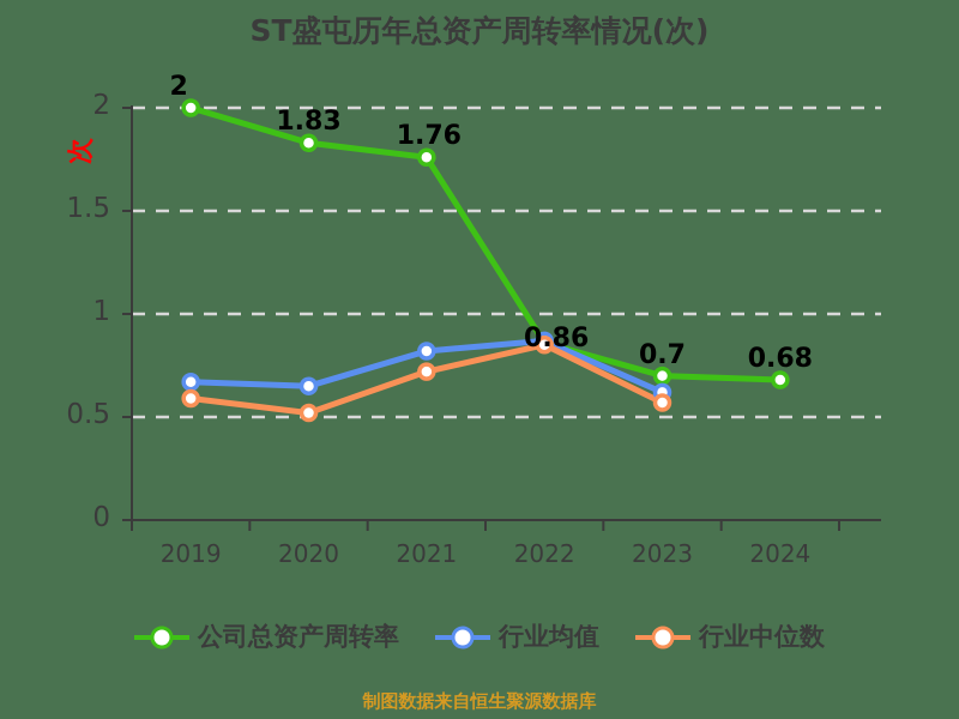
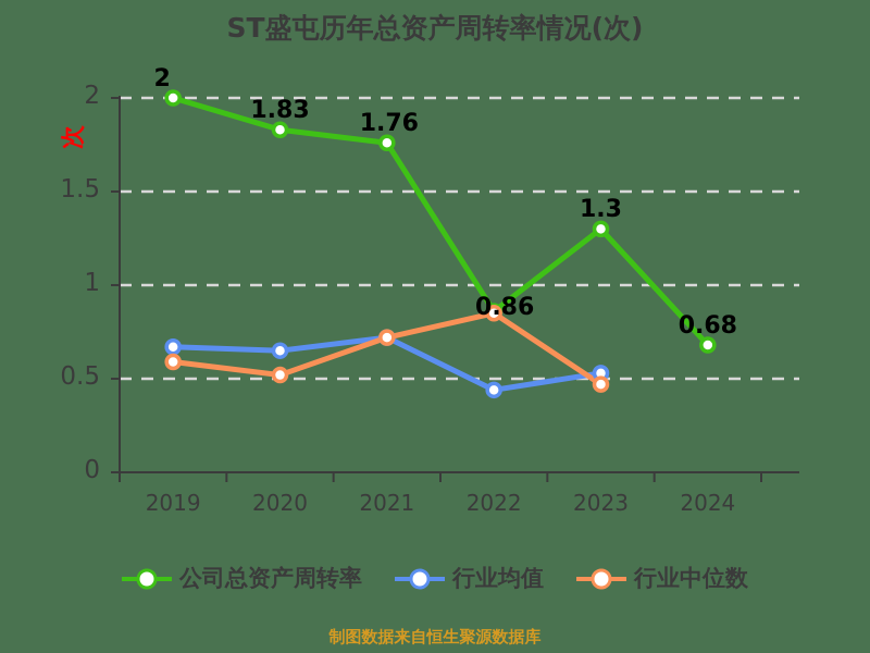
行业均值/2021: 0.82 -> 0.72
行业均值/2022: 0.87 -> 0.44
公司总资产周转率/2023: 0.7 -> 1.3
行业均值/2023: 0.62 -> 0.53
行业中位数/2023: 0.57 -> 0.47
